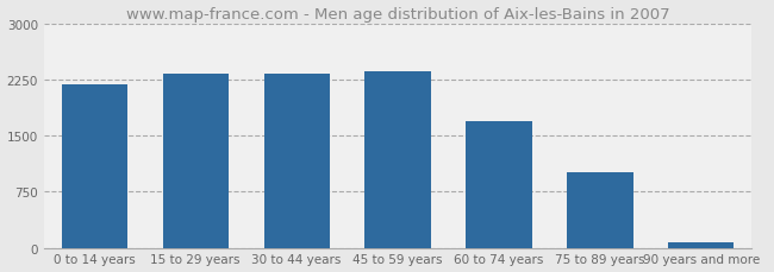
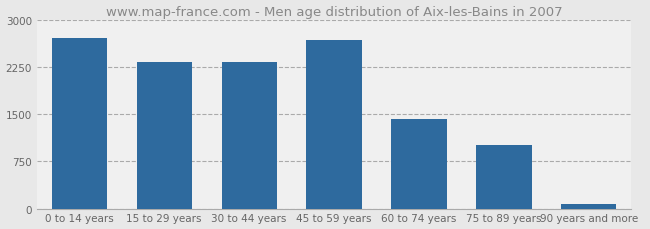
0 to 14 years: 2200 -> 2720
45 to 59 years: 2360 -> 2680
60 to 74 years: 1690 -> 1420
